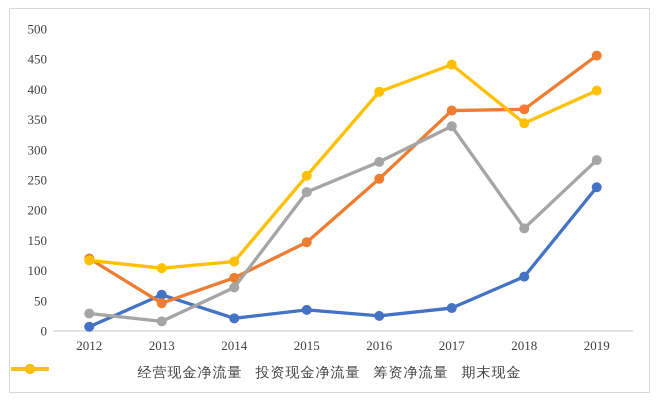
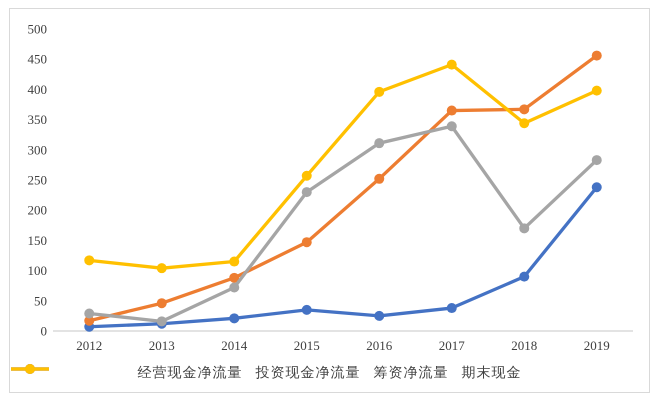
投资现金净流量/2012: 120 -> 20
经营现金净流量/2013: 60 -> 10
筹资净流量/2016: 280 -> 310
